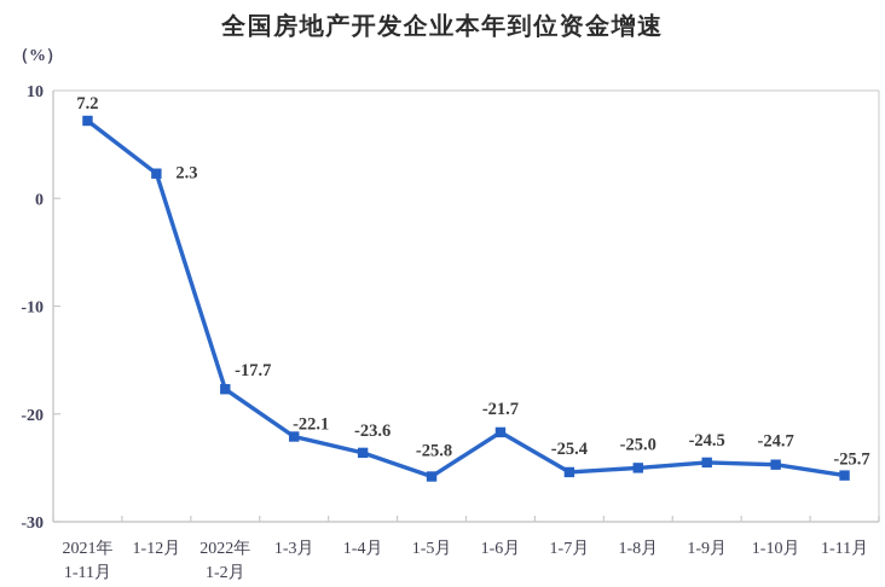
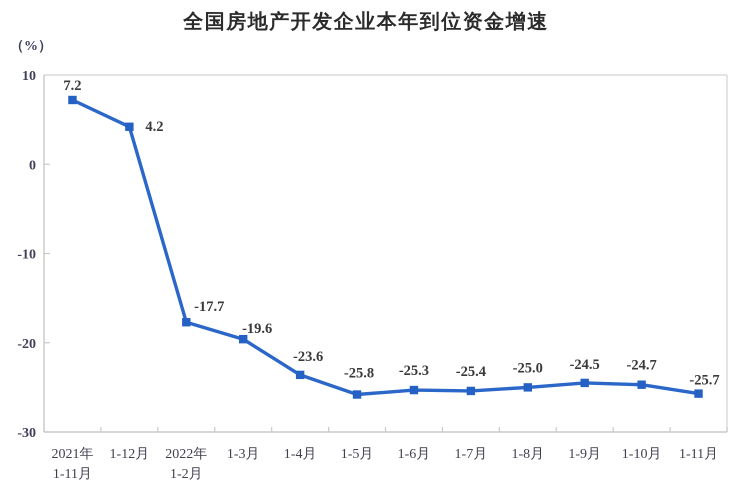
1-12月: 2.3 -> 4.2
1-3月: -22.1 -> -19.6
1-6月: -21.7 -> -25.3
